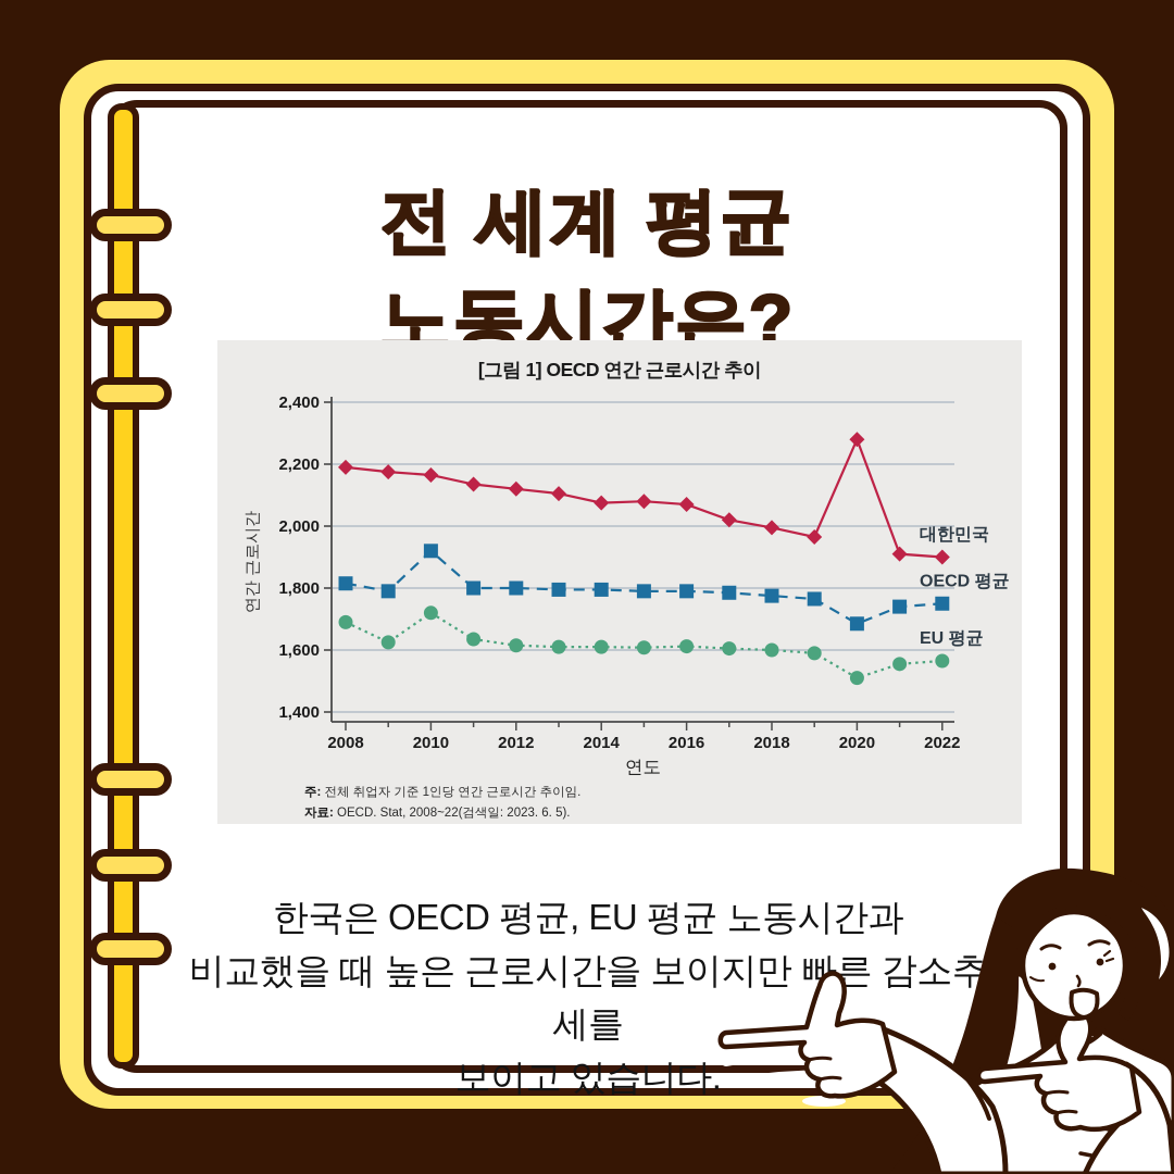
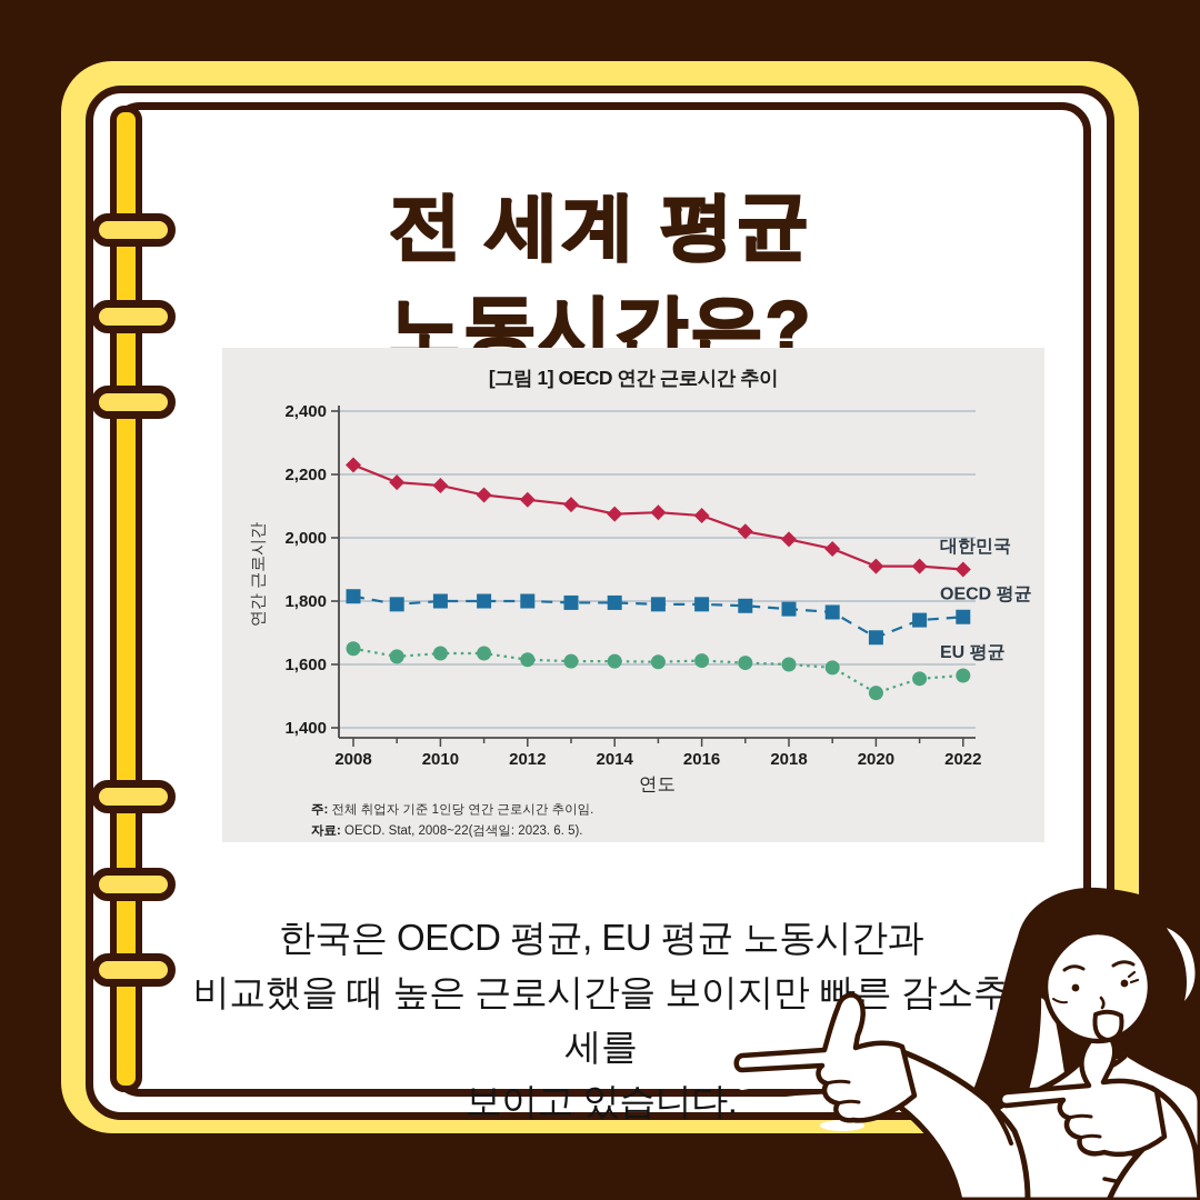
대한민국/2008: 2190 -> 2230
EU 평균/2008: 1690 -> 1650
OECD 평균/2010: 1920 -> 1800
EU 평균/2010: 1720 -> 1640
대한민국/2020: 2280 -> 1910
